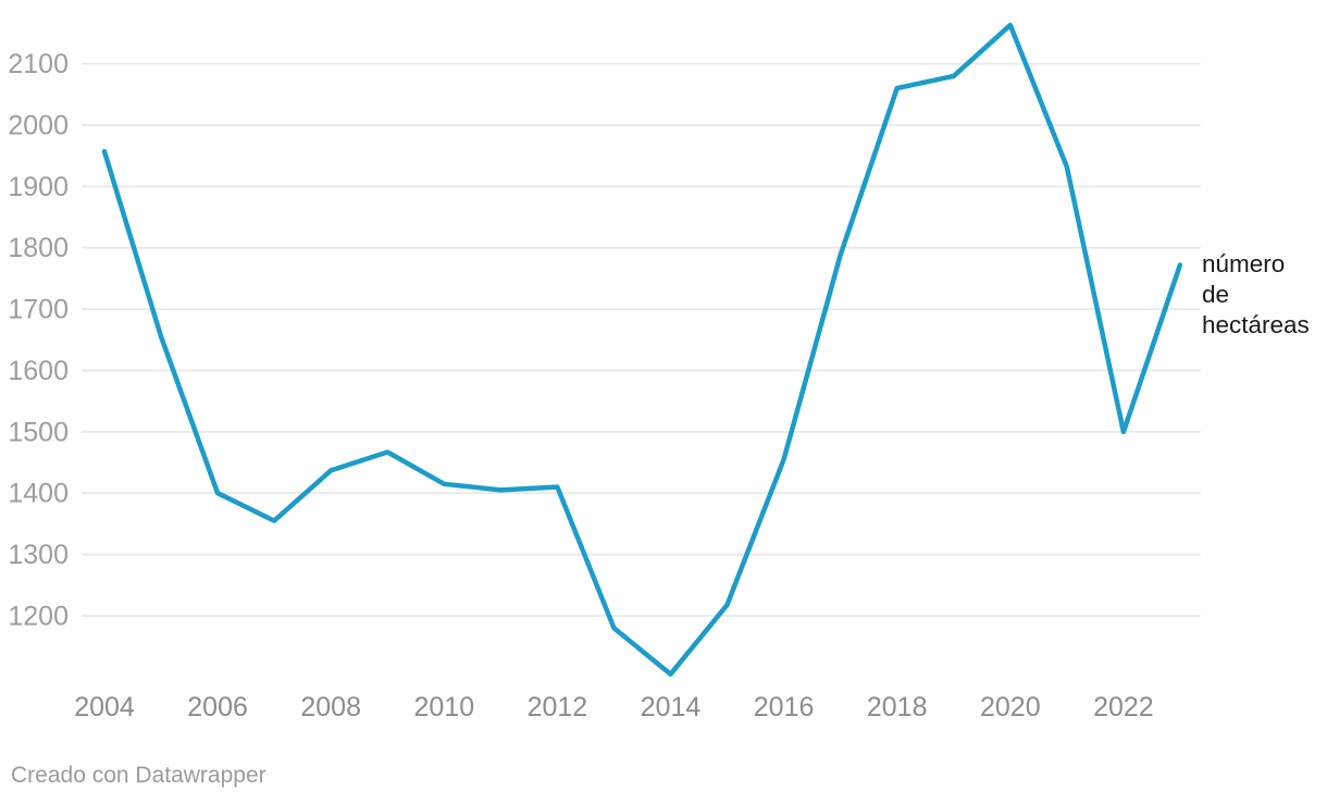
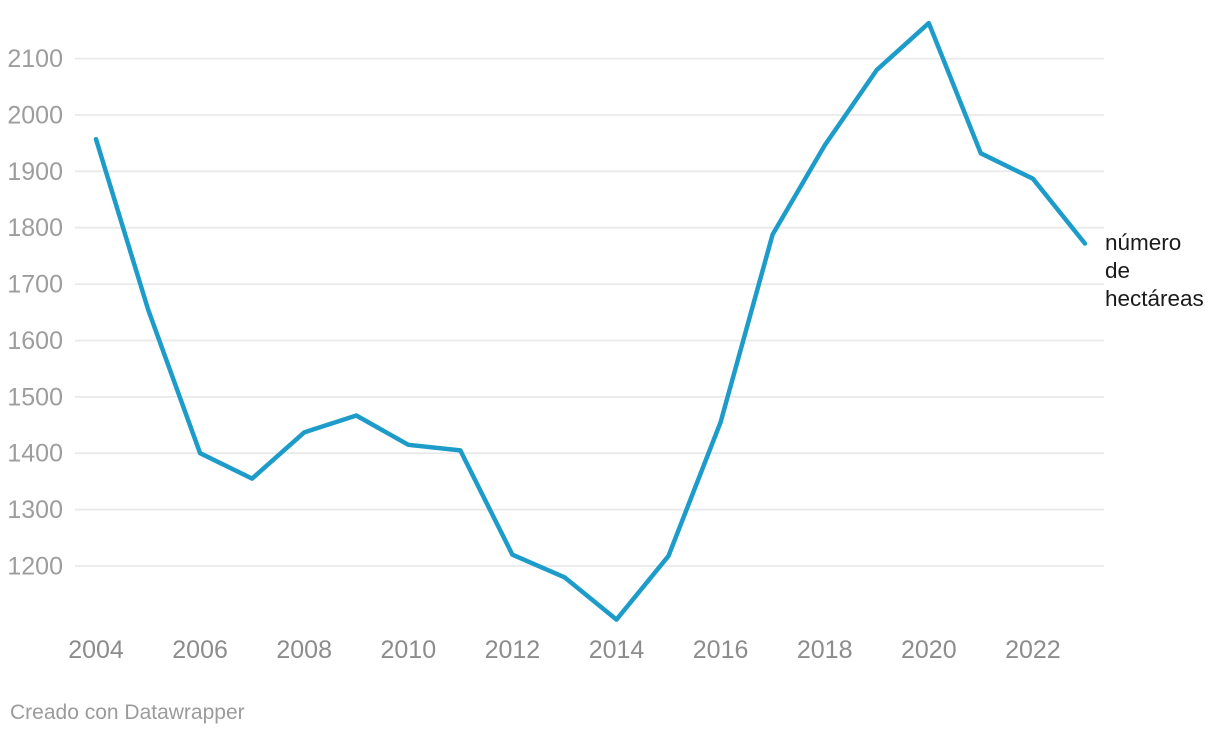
2012: 1410 -> 1220
2018: 2060 -> 1950
2022: 1500 -> 1890
